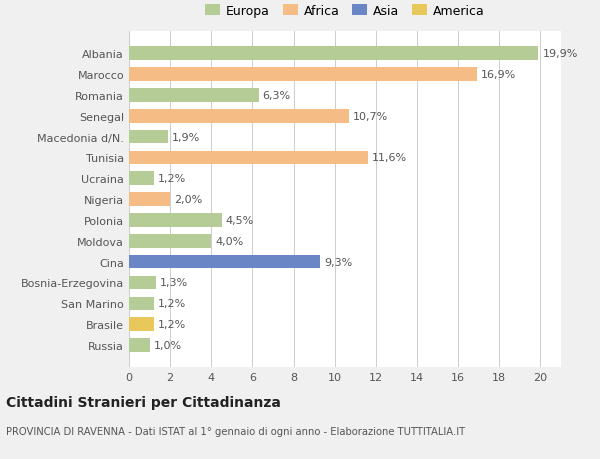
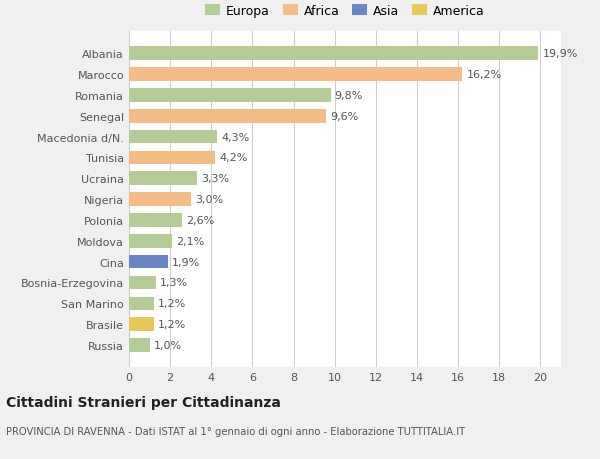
Marocco: 16,9% -> 16,2%
Romania: 6,3% -> 9,8%
Senegal: 10,7% -> 9,6%
Macedonia d/N.: 1,9% -> 4,3%
Tunisia: 11,6% -> 4,2%
Ucraina: 1,2% -> 3,3%
Nigeria: 2,0% -> 3,0%
Polonia: 4,5% -> 2,6%
Moldova: 4,0% -> 2,1%
Cina: 9,3% -> 1,9%
